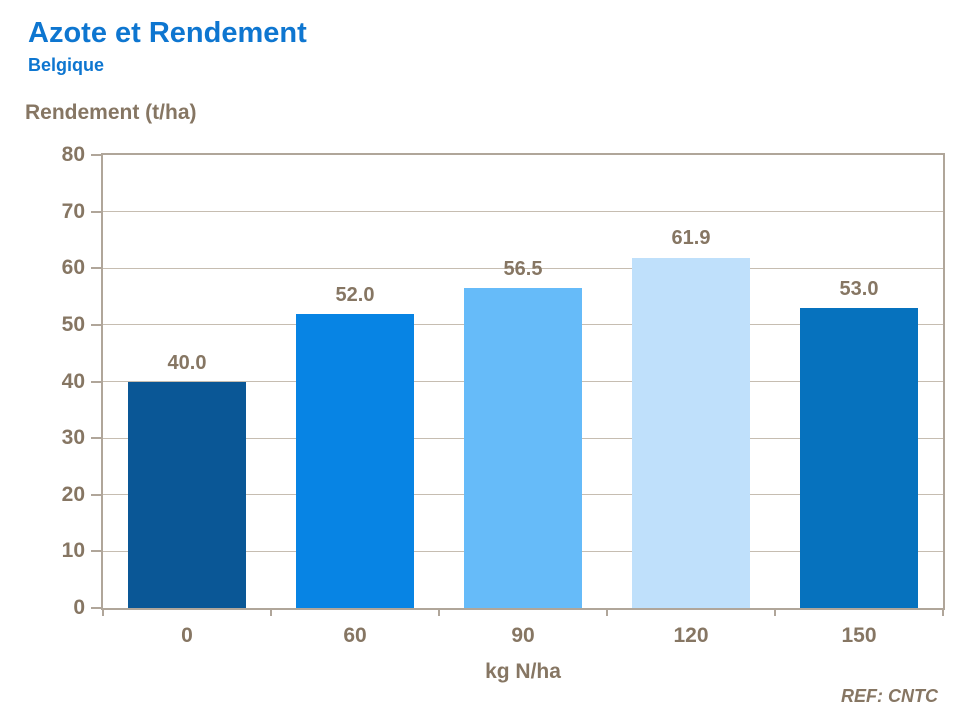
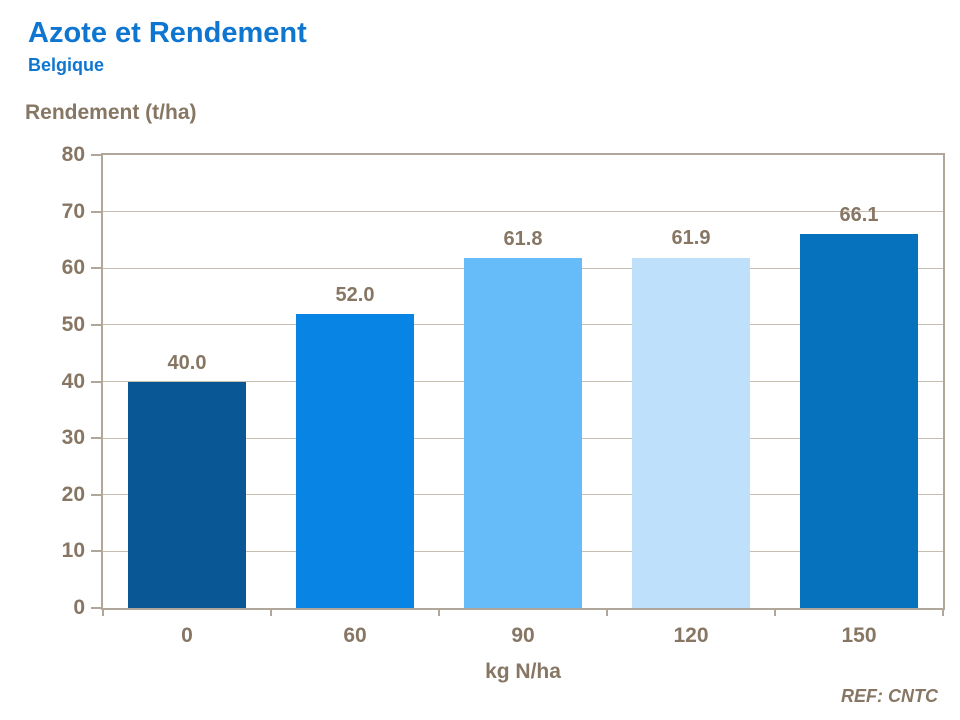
90: 56.5 -> 61.8
150: 53.0 -> 66.1
